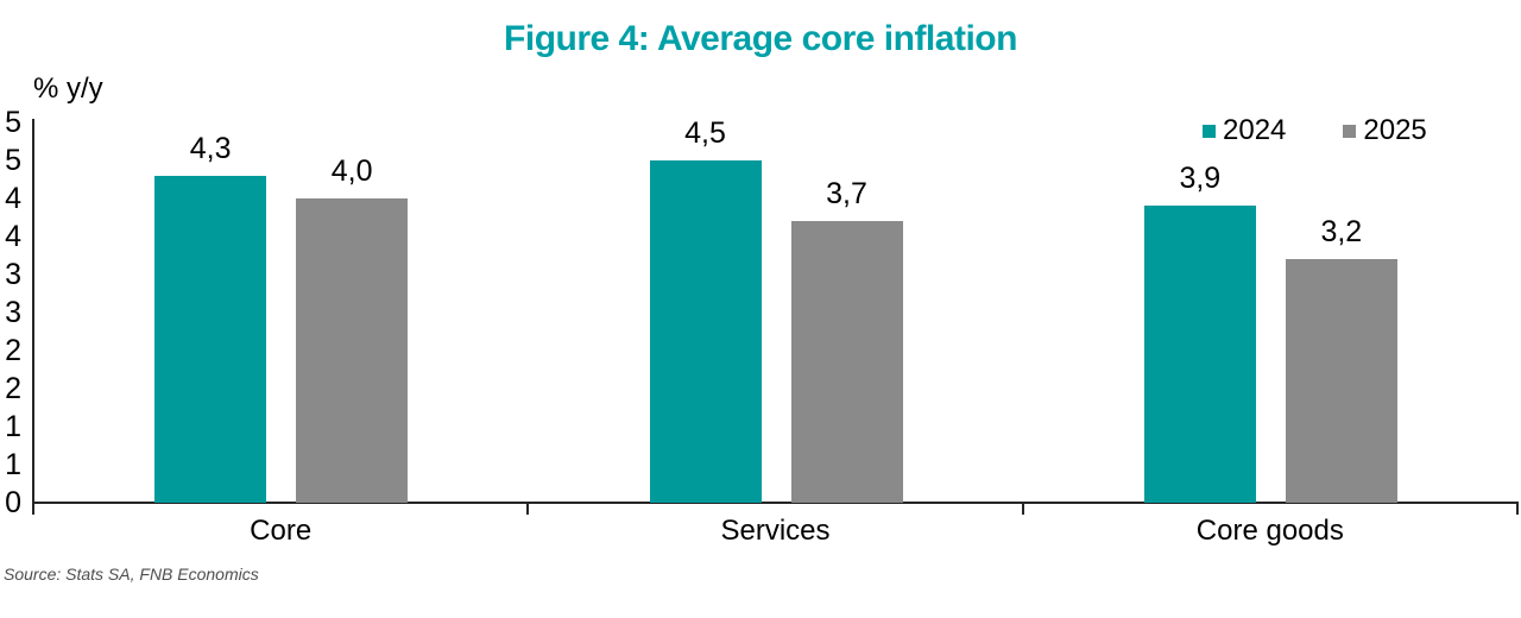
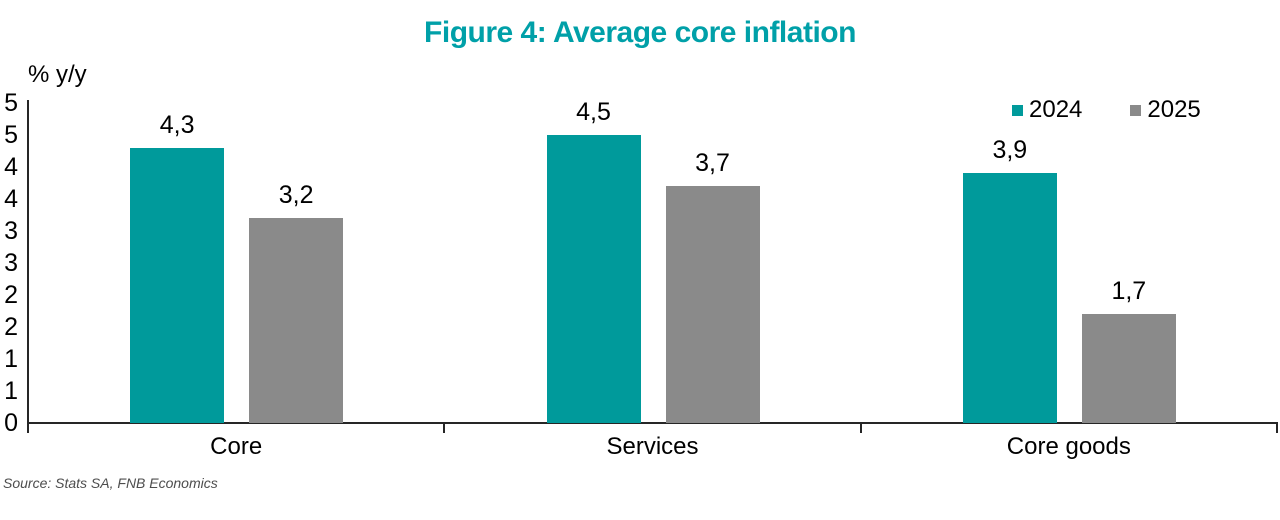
2025/Core: 4,0 -> 3,2
2025/Core goods: 3,2 -> 1,7
